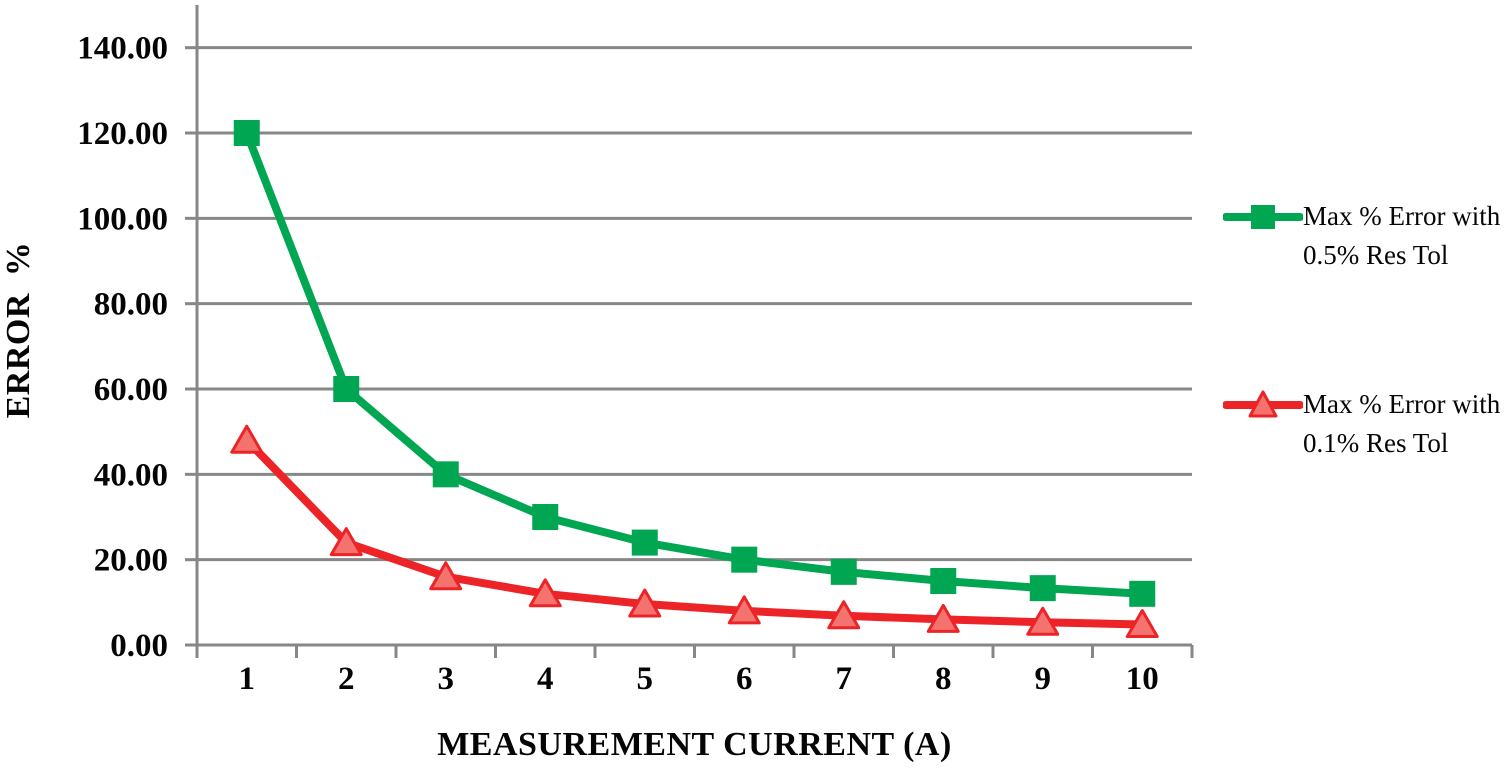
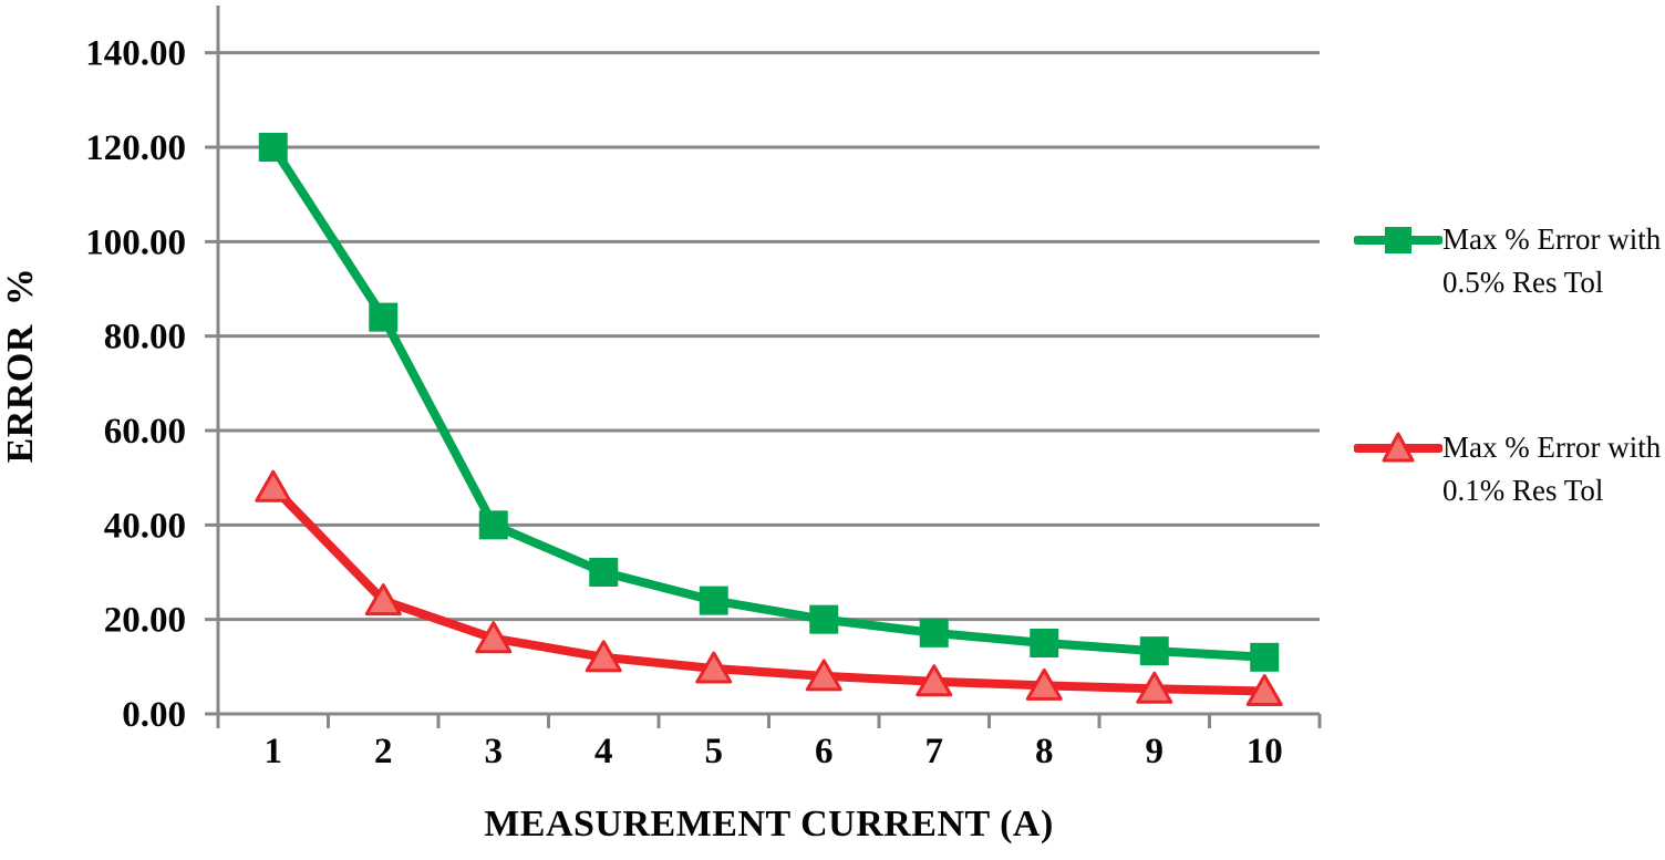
Max % Error with 0.5% Res Tol/2: 60 -> 84
